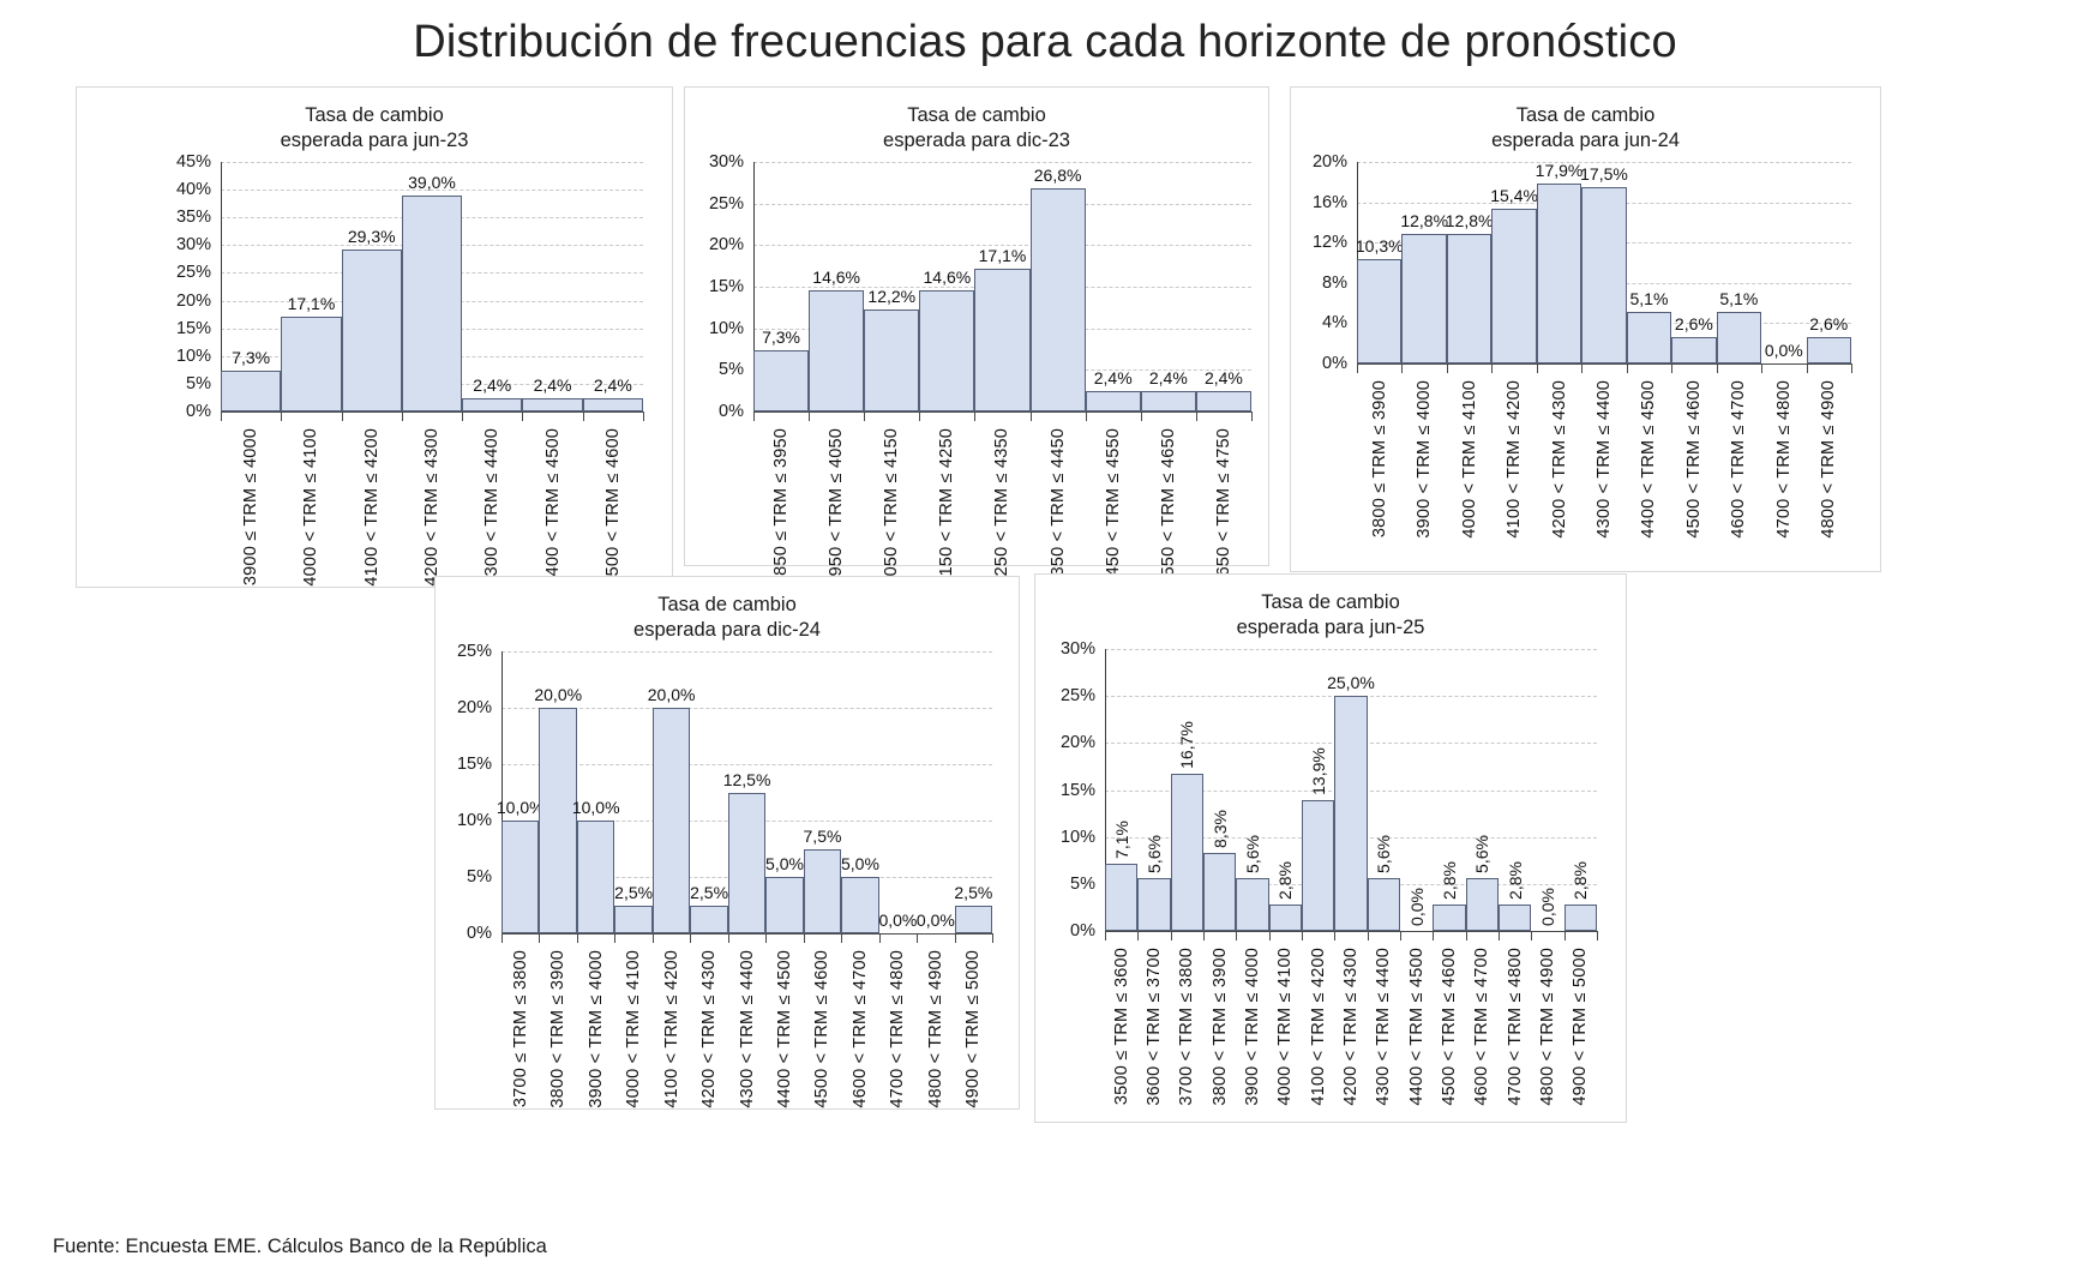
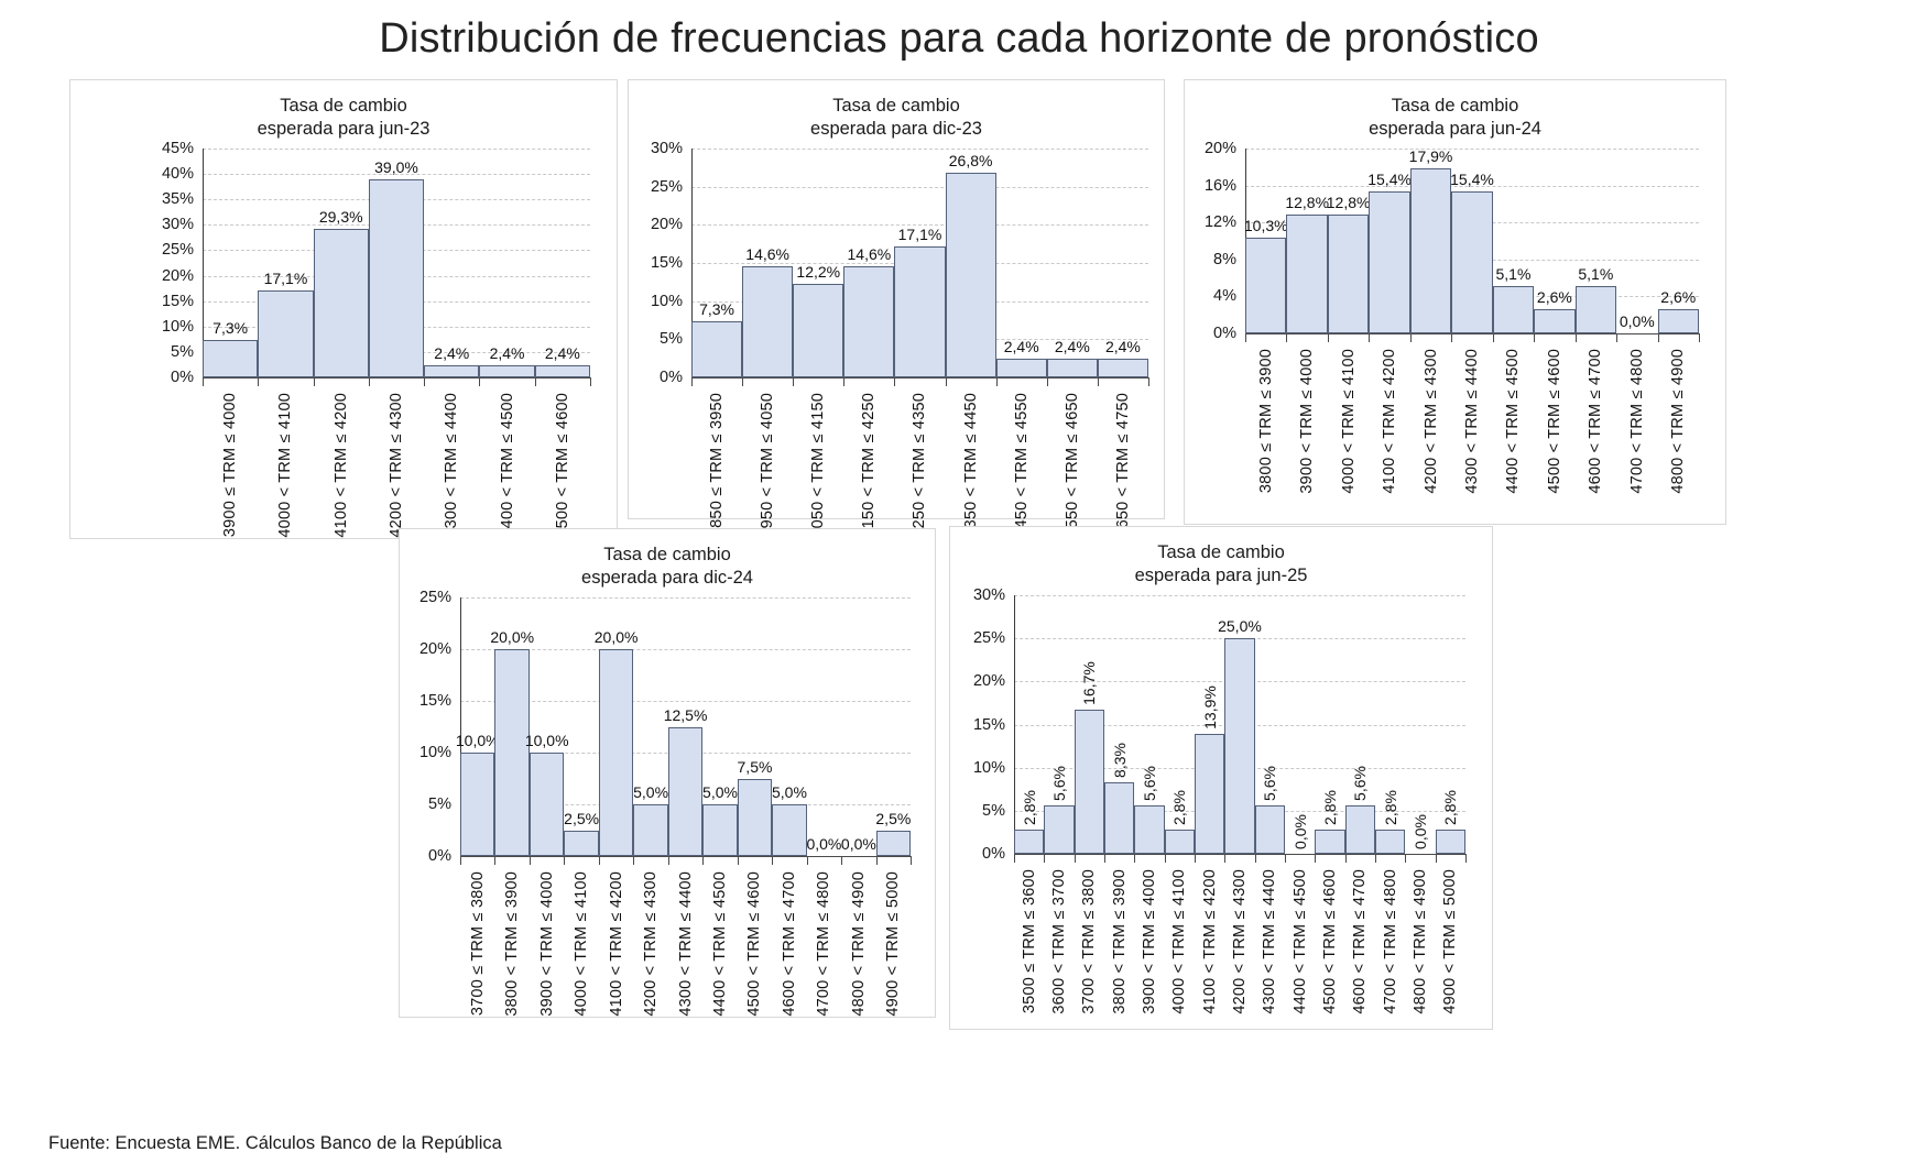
Tasa de cambio esperada para jun-24/4300 < TRM ≤ 4400: 17,5% -> 15,4%
Tasa de cambio esperada para dic-24/4200 < TRM ≤ 4300: 2,5% -> 5,0%
Tasa de cambio esperada para jun-25/3500 ≤ TRM ≤ 3600: 7,1% -> 2,8%
